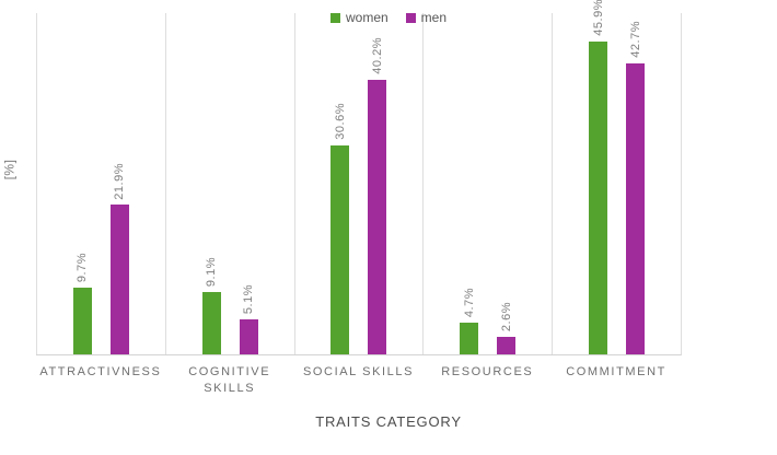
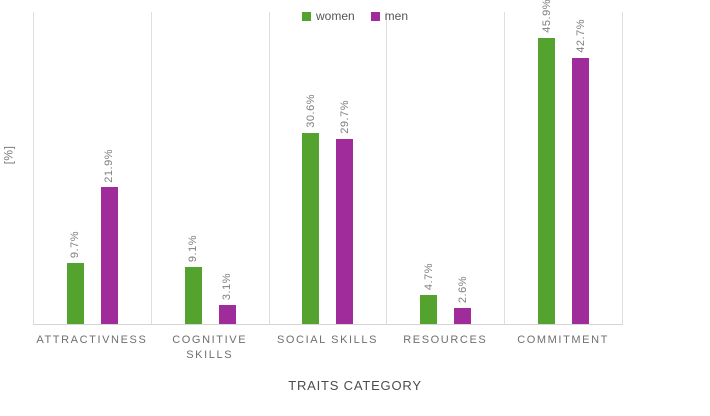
men/COGNITIVE SKILLS: 5.1% -> 3.1%
men/SOCIAL SKILLS: 40.2% -> 29.7%
